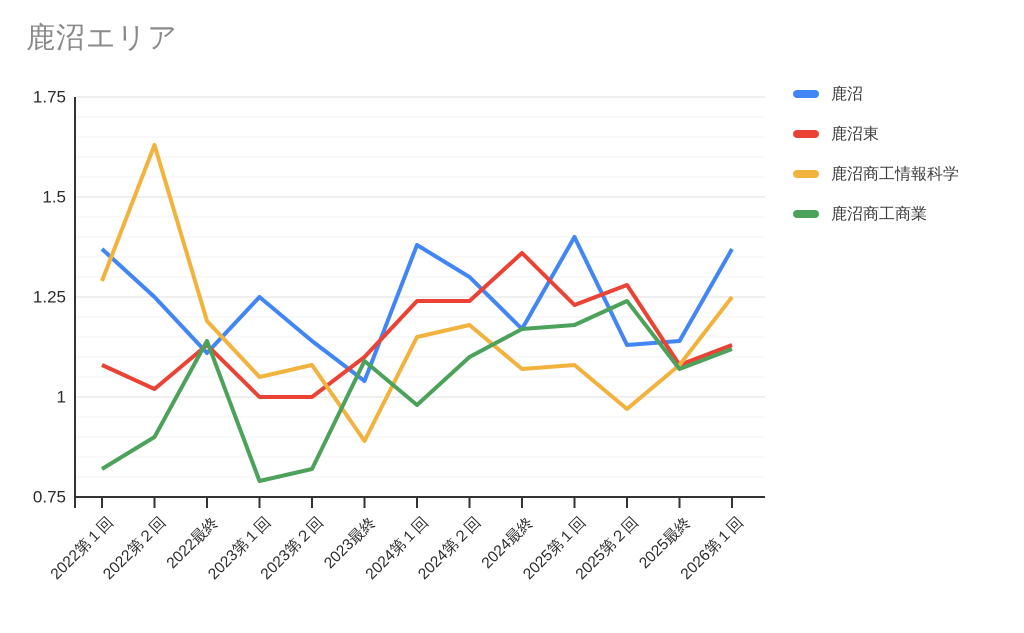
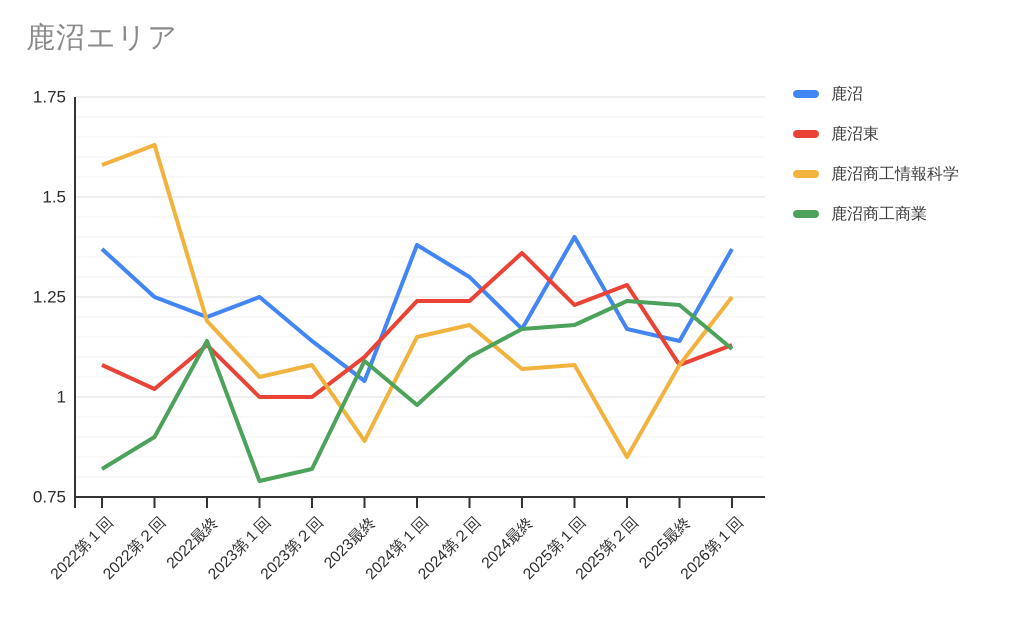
鹿沼商工情報科学/2022第１回: 1.29 -> 1.58
鹿沼/2022最終: 1.11 -> 1.20
鹿沼/2025第２回: 1.13 -> 1.17
鹿沼商工情報科学/2025第２回: 0.97 -> 0.85
鹿沼商工商業/2025最終: 1.07 -> 1.23
